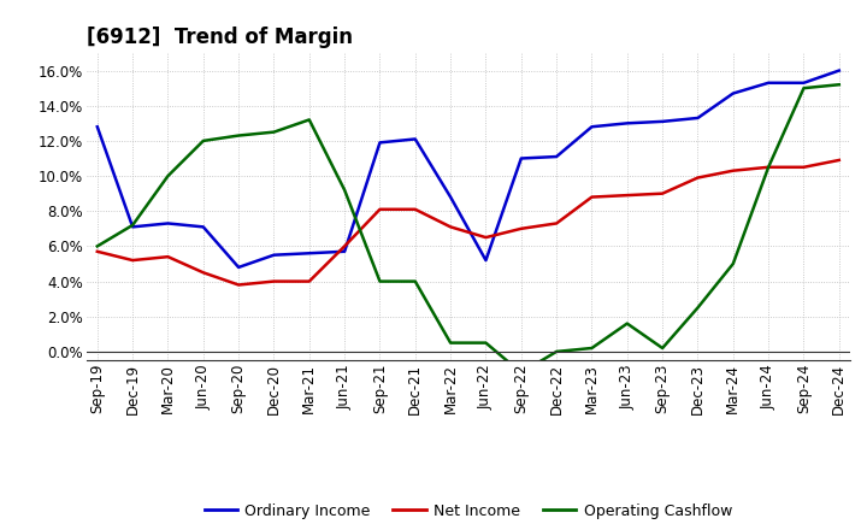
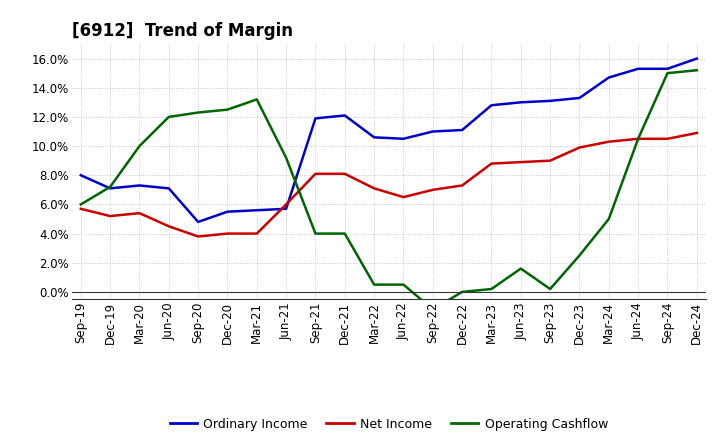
Ordinary Income/Sep-19: 12.8% -> 8.0%
Ordinary Income/Mar-22: 8.8% -> 10.6%
Ordinary Income/Jun-22: 5.2% -> 10.5%
